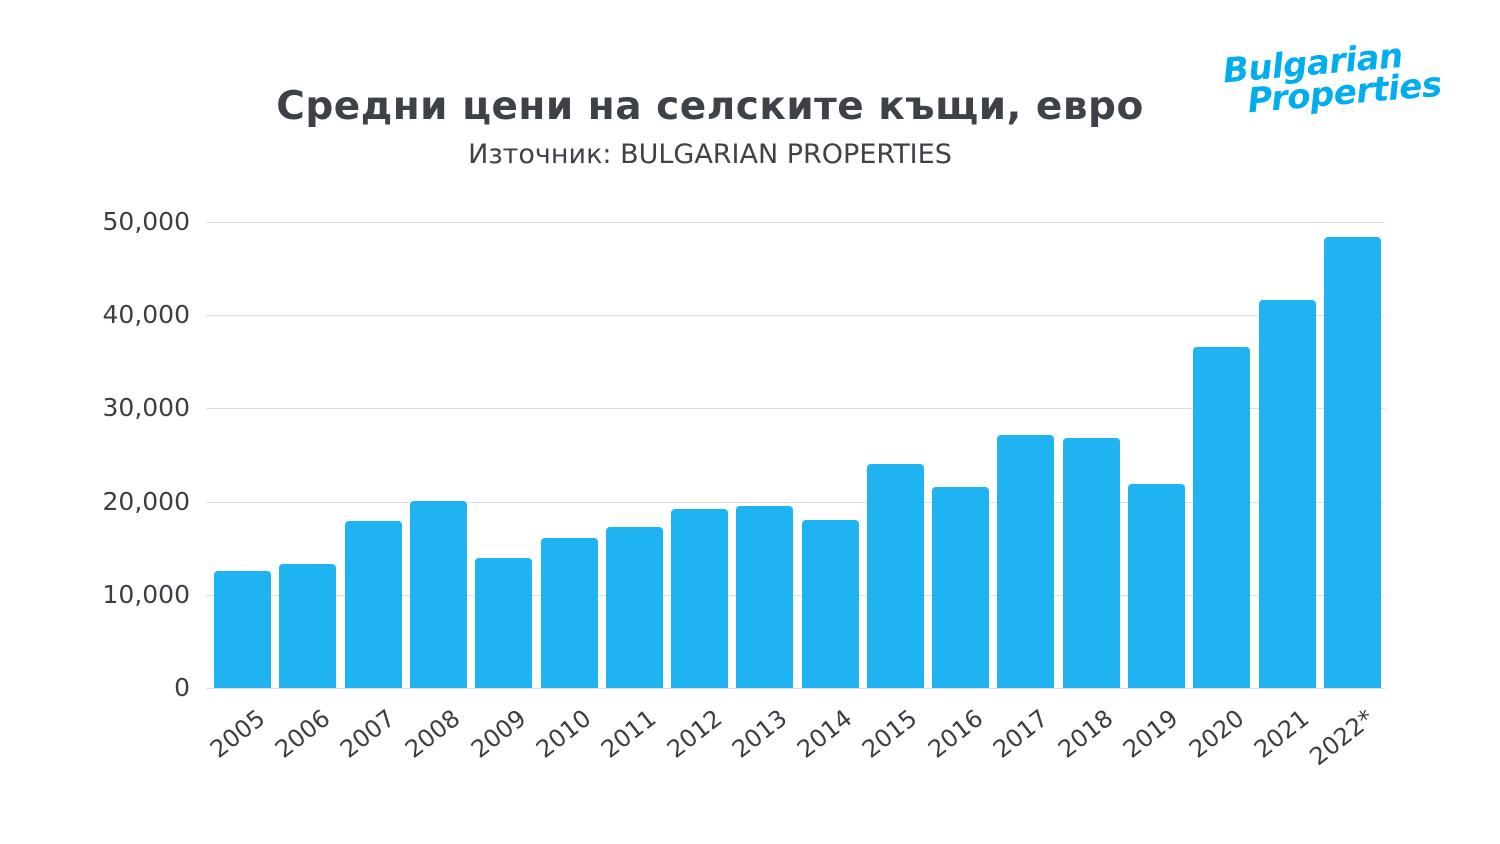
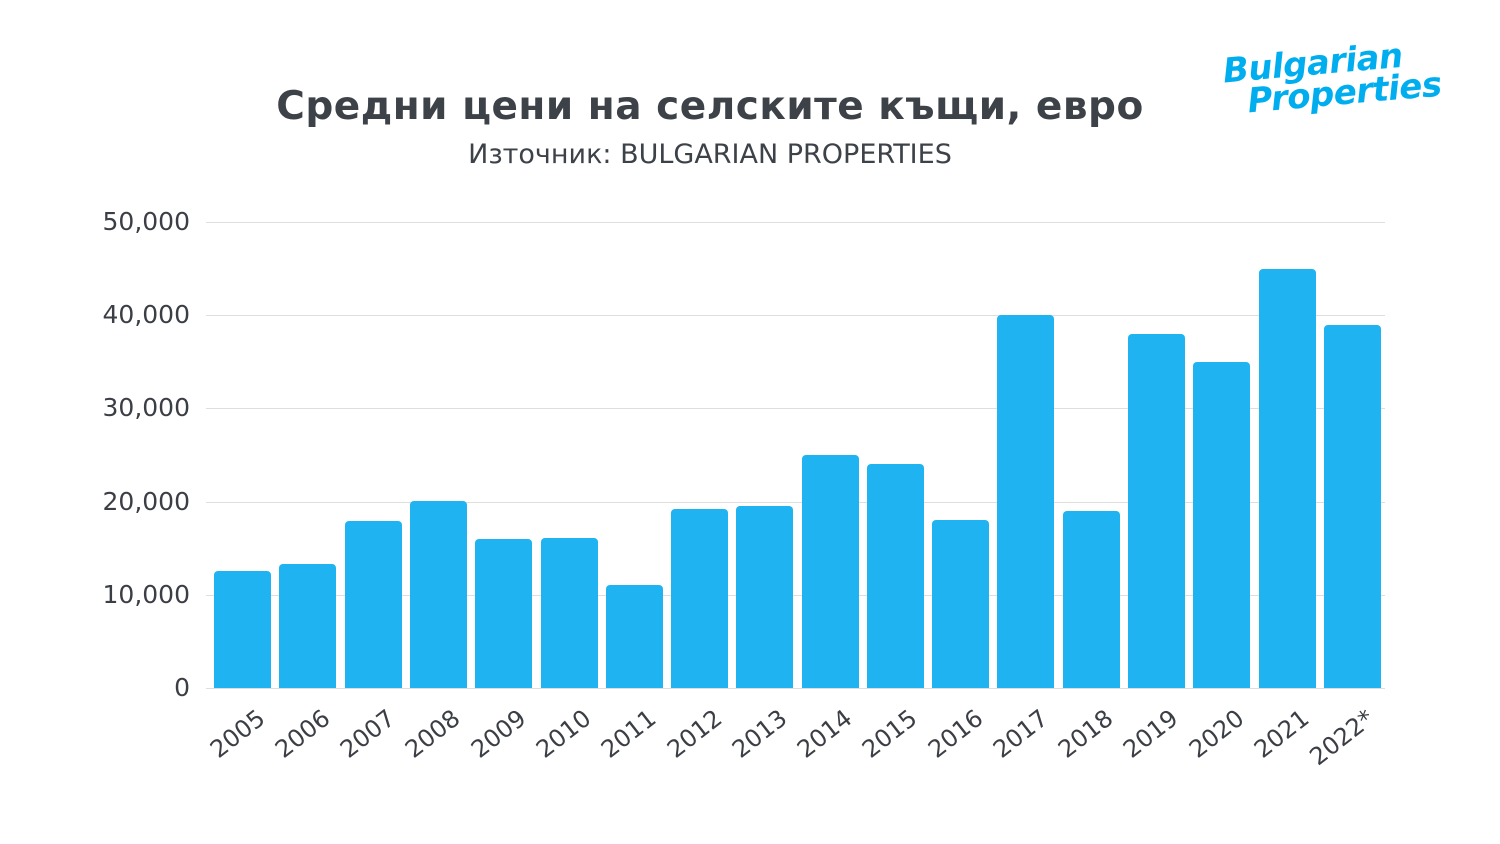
2009: 14000 -> 16000
2011: 17000 -> 11000
2014: 18000 -> 25000
2016: 22000 -> 18000
2017: 27000 -> 40000
2018: 27000 -> 19000
2019: 22000 -> 38000
2020: 37000 -> 35000
2021: 42000 -> 45000
2022*: 48000 -> 39000
